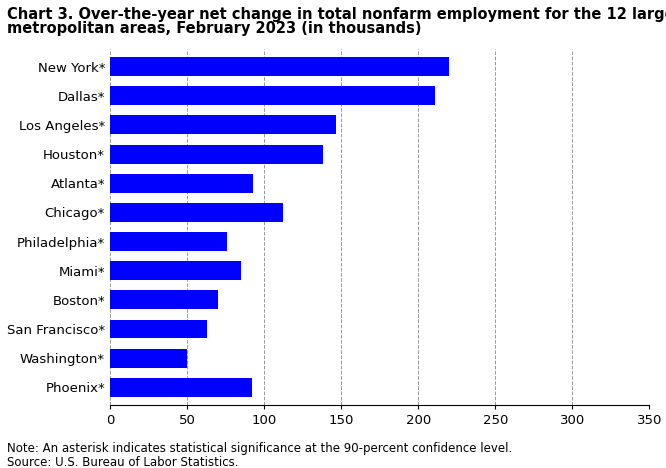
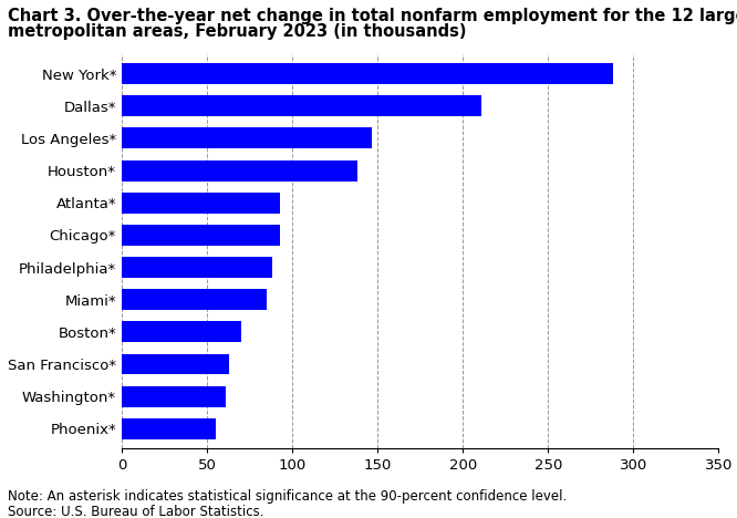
New York*: 220 -> 288
Chicago*: 112 -> 93
Philadelphia*: 76 -> 88
Washington*: 50 -> 61
Phoenix*: 92 -> 55
